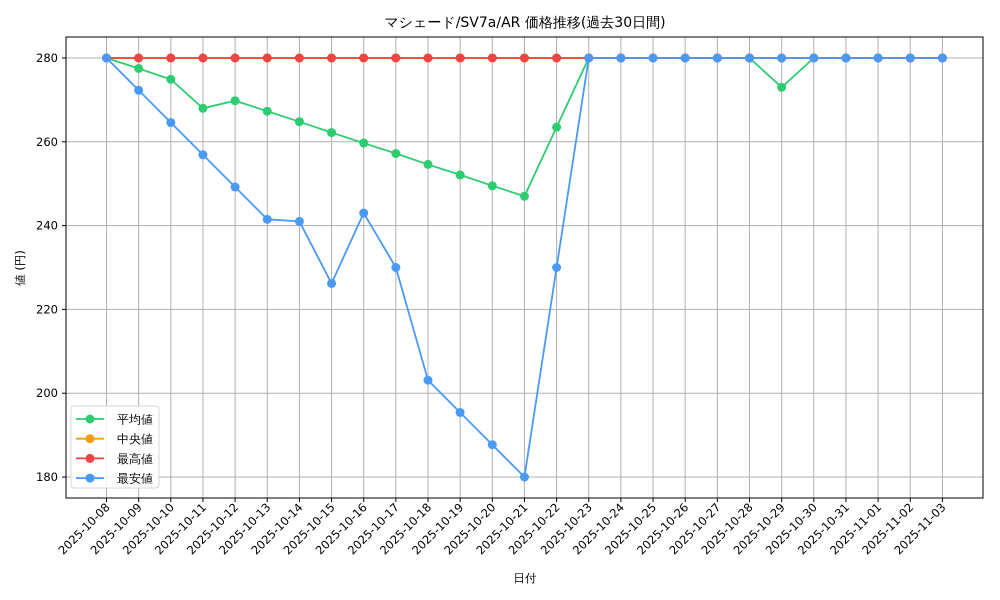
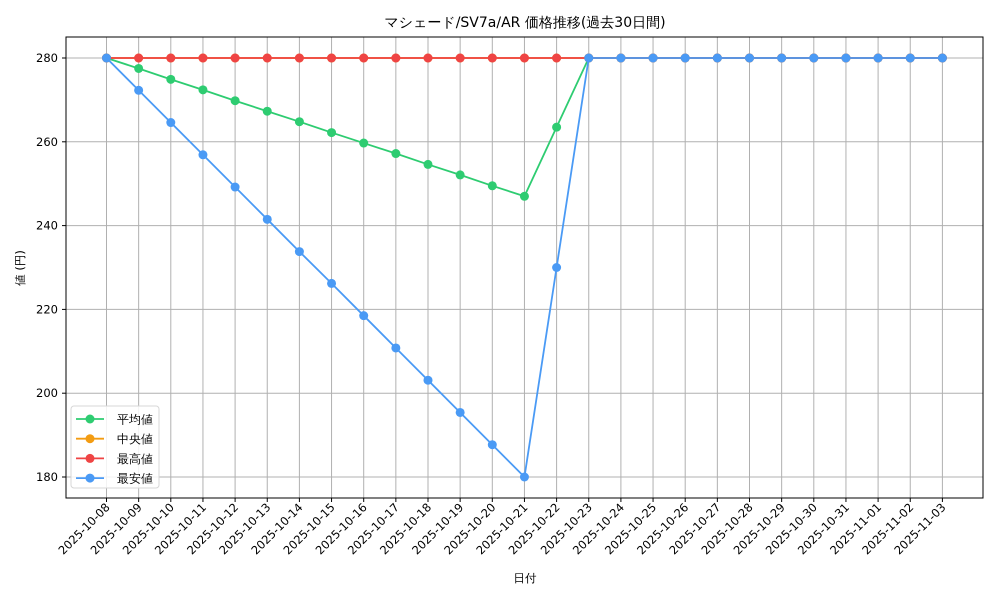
平均値/2025-10-11: 268 -> 272
最安値/2025-10-14: 241 -> 234
最安値/2025-10-16: 243 -> 218
最安値/2025-10-17: 230 -> 211
平均値/2025-10-29: 273 -> 280
